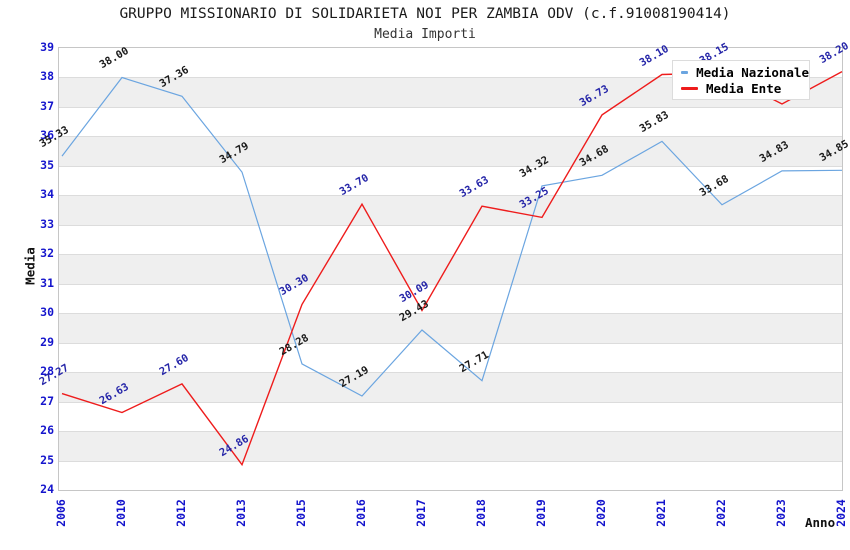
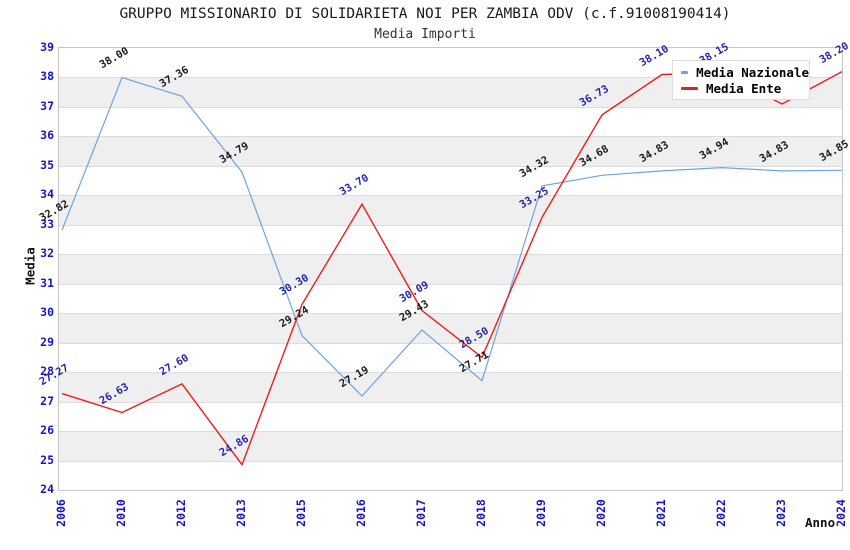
Media Nazionale/2006: 35.33 -> 32.82
Media Nazionale/2015: 28.28 -> 29.24
Media Ente/2018: 33.63 -> 28.50
Media Nazionale/2021: 35.83 -> 34.83
Media Nazionale/2022: 33.68 -> 34.94
